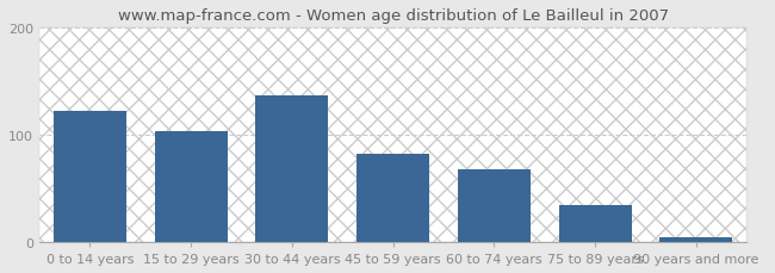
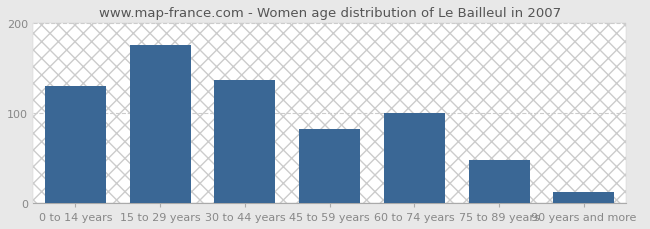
0 to 14 years: 122 -> 130
15 to 29 years: 103 -> 176
60 to 74 years: 68 -> 100
75 to 89 years: 35 -> 48
90 years and more: 5 -> 12
